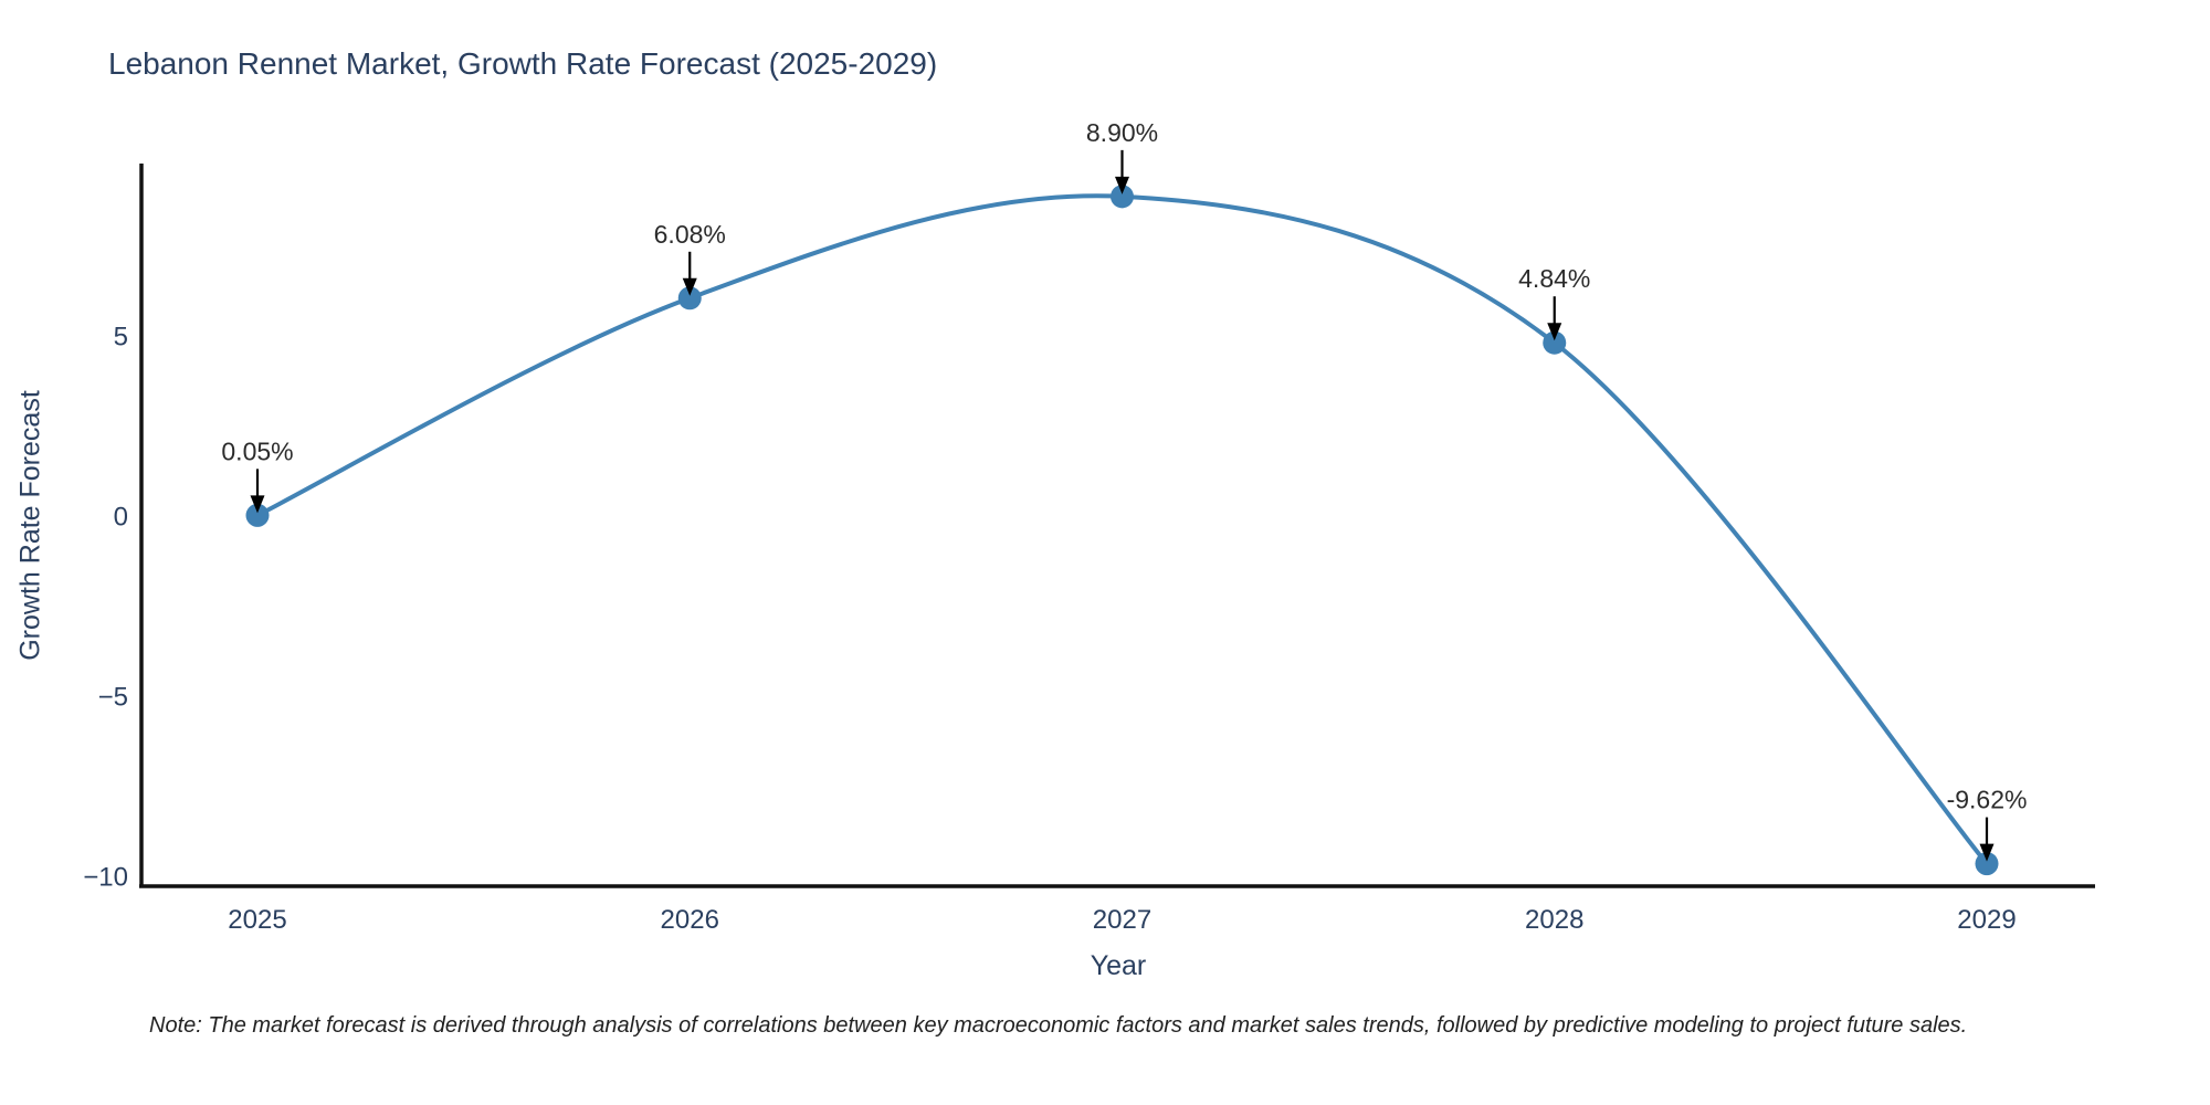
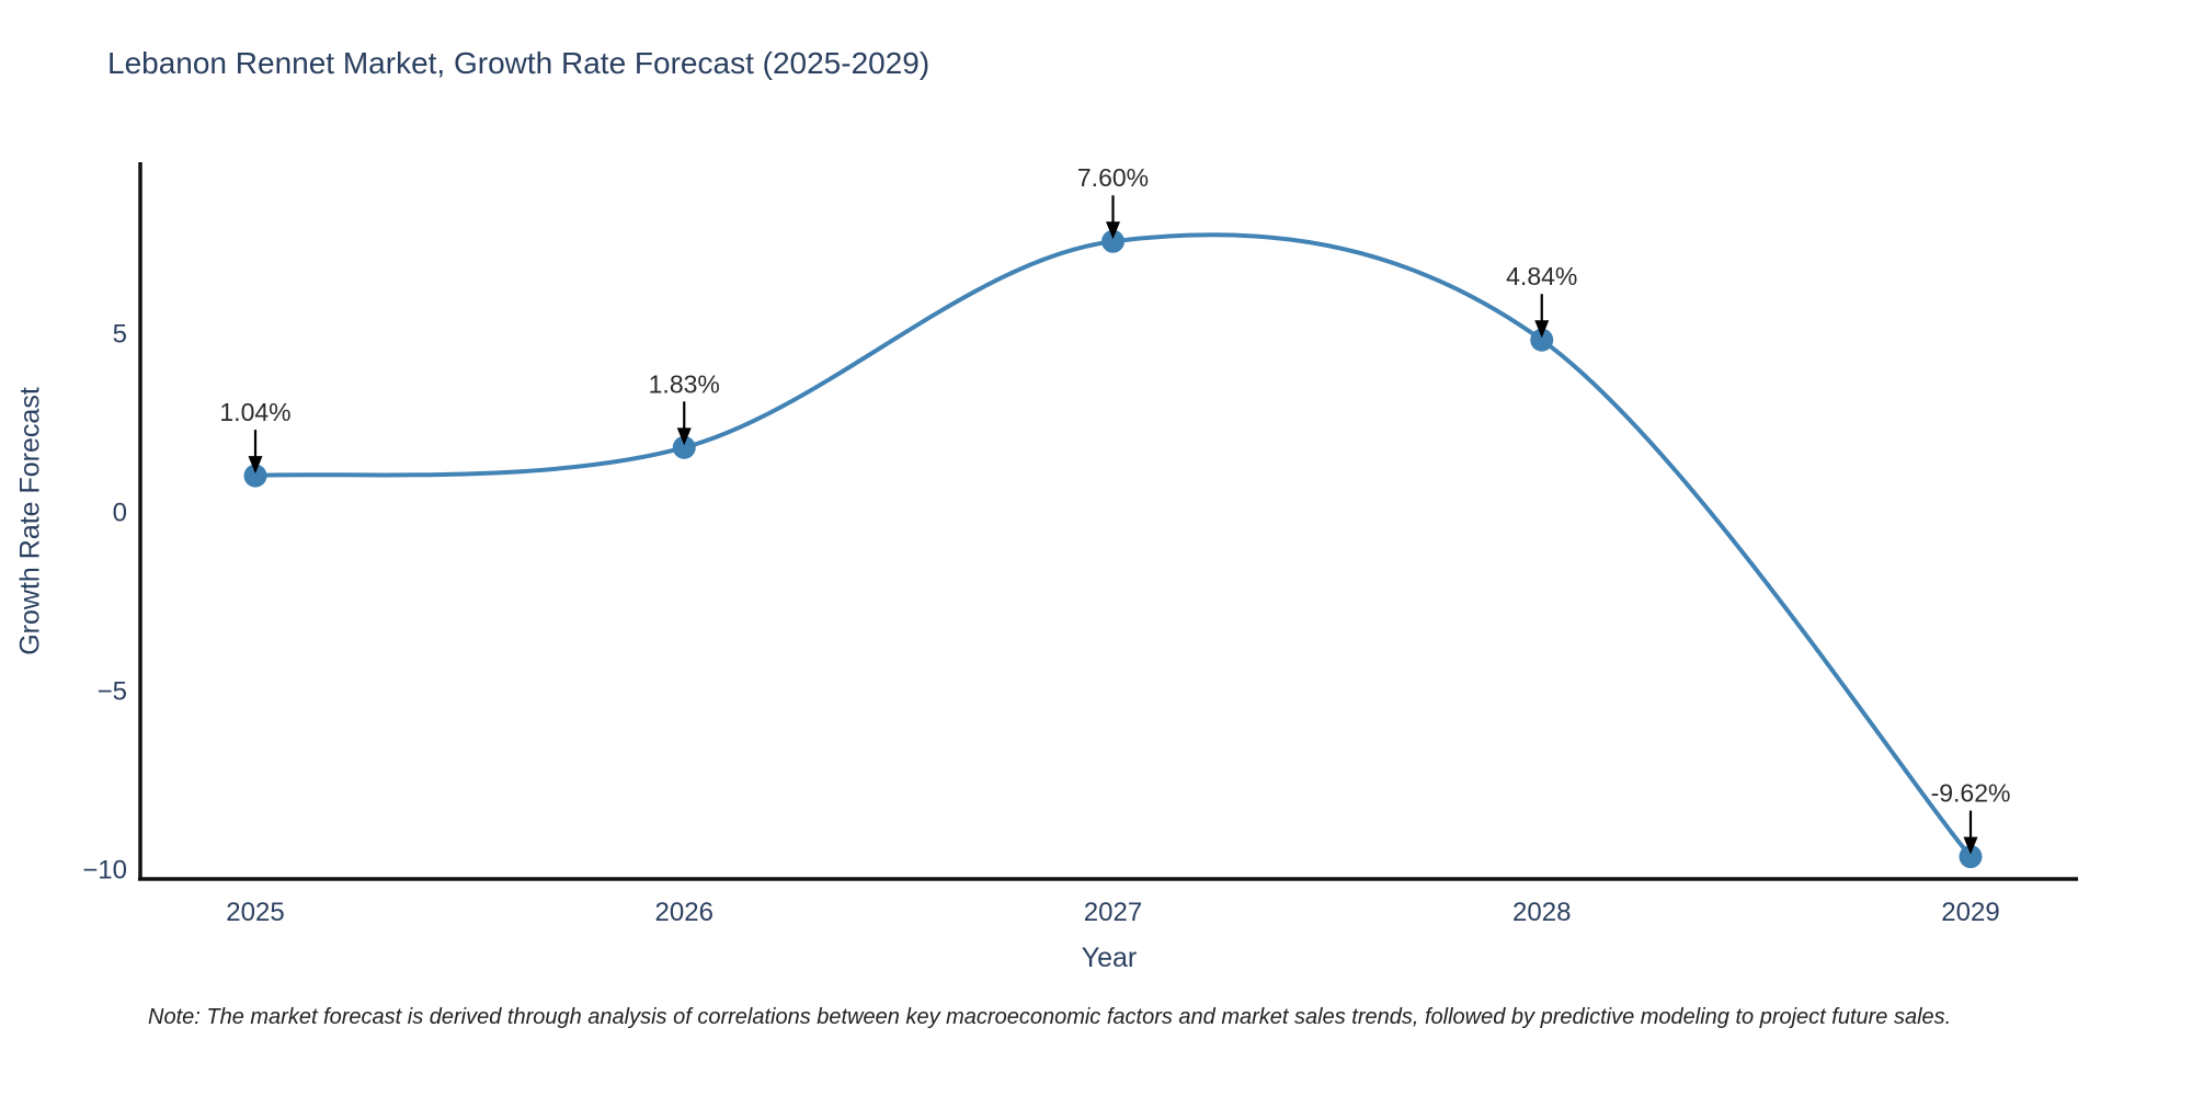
2025: 0.05% -> 1.04%
2026: 6.08% -> 1.83%
2027: 8.90% -> 7.60%
